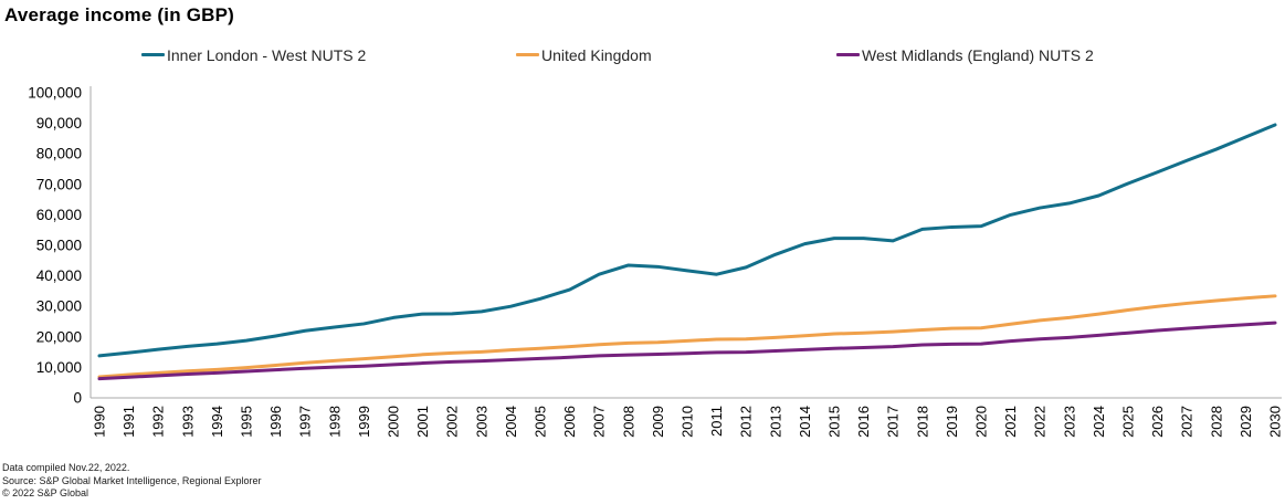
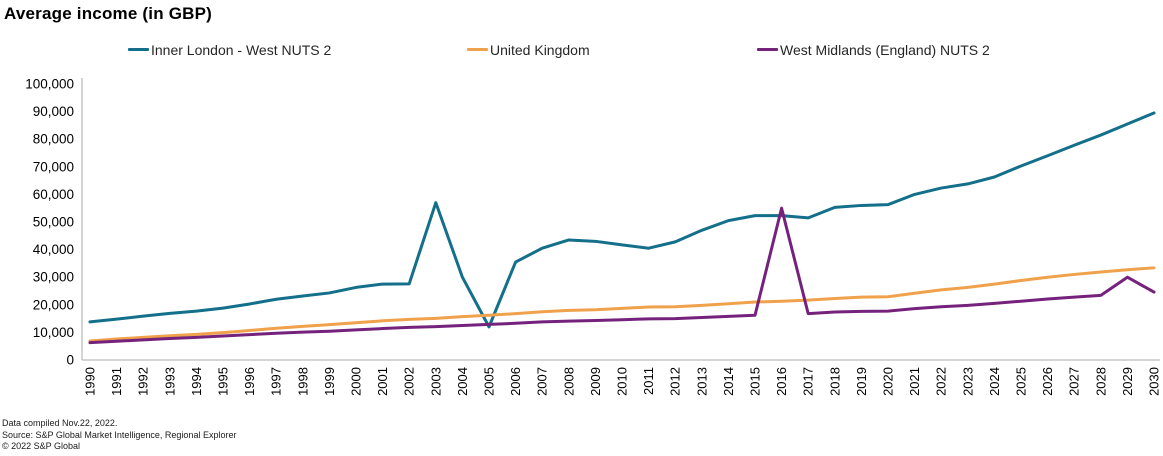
Inner London - West NUTS 2/2003: 28000 -> 57000
Inner London - West NUTS 2/2005: 32000 -> 12000
West Midlands (England) NUTS 2/2016: 16000 -> 55000
West Midlands (England) NUTS 2/2029: 24000 -> 30000
